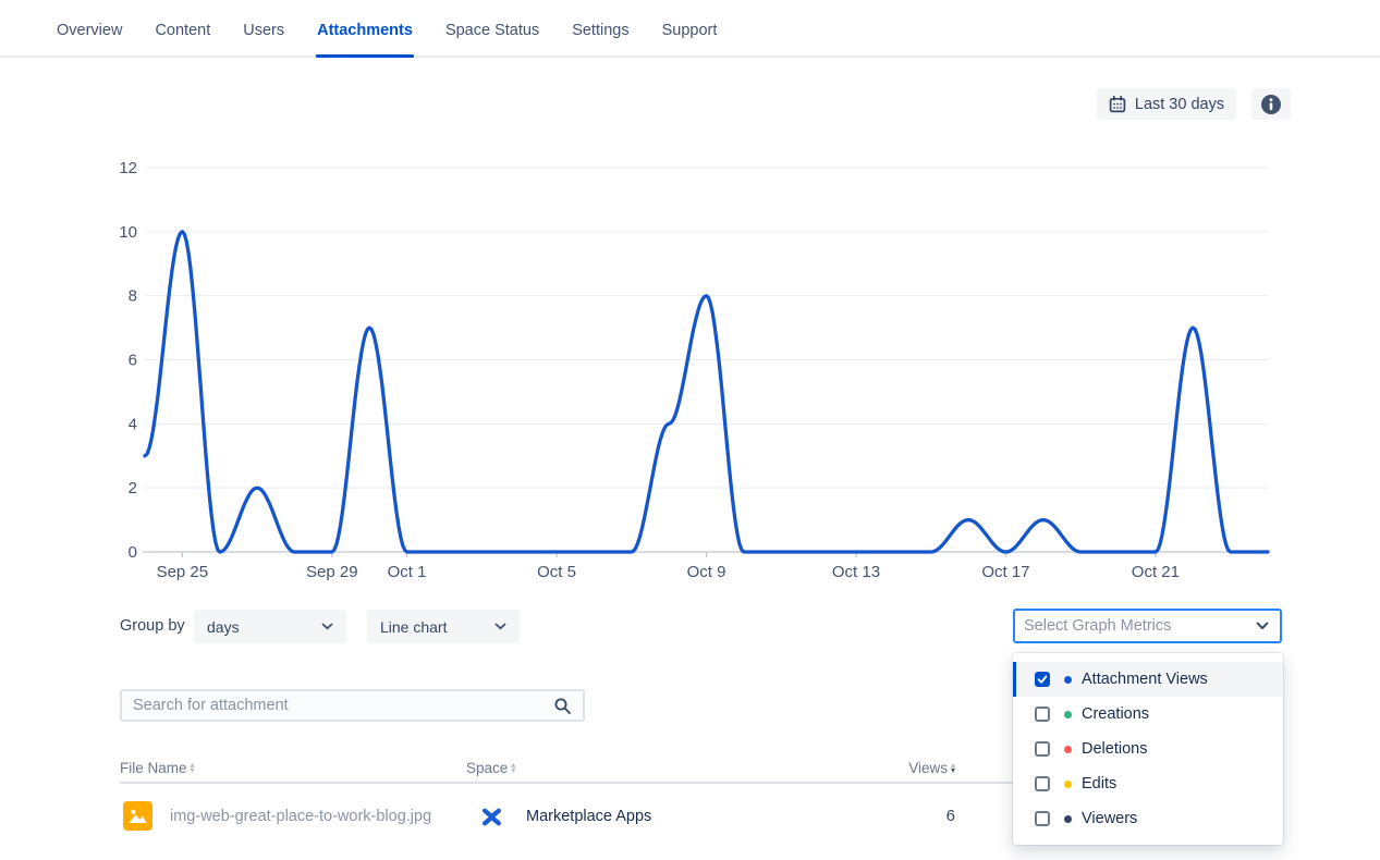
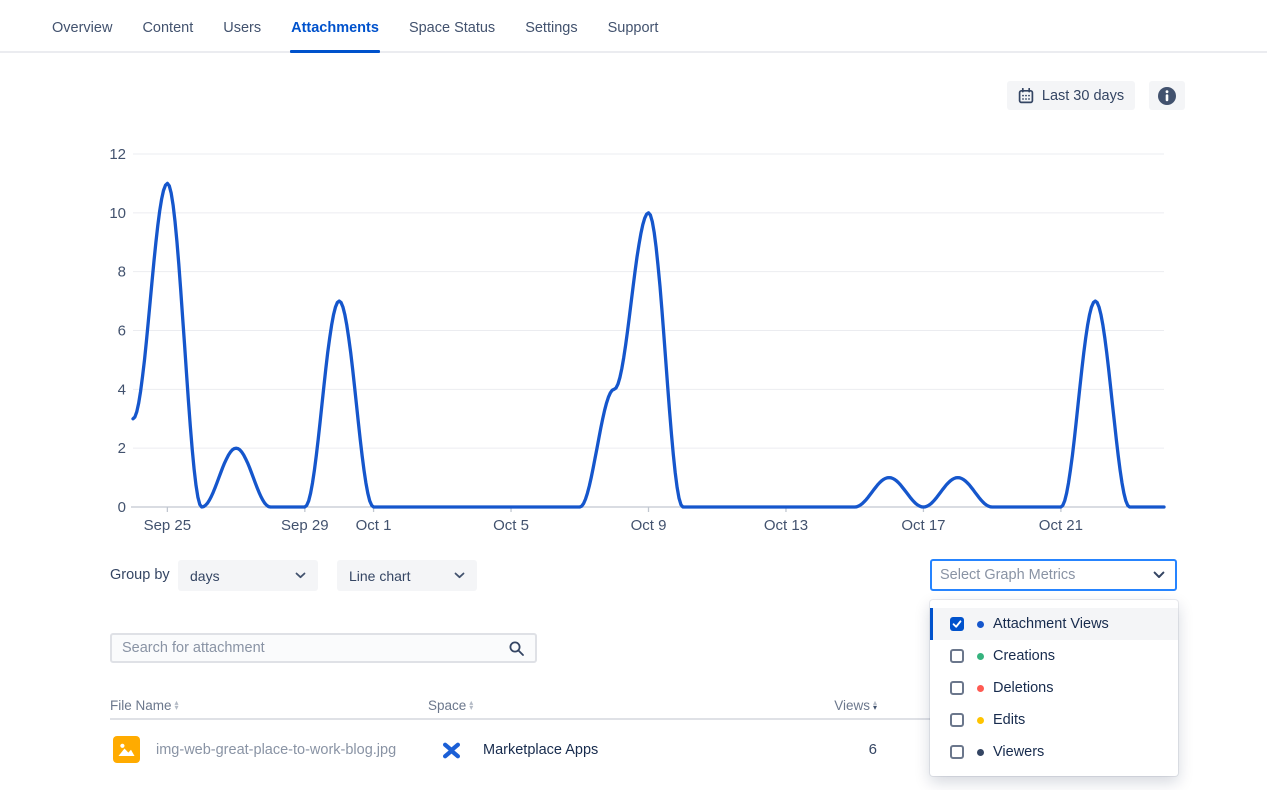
Sep 25: 10 -> 11
Oct 9: 8 -> 10
